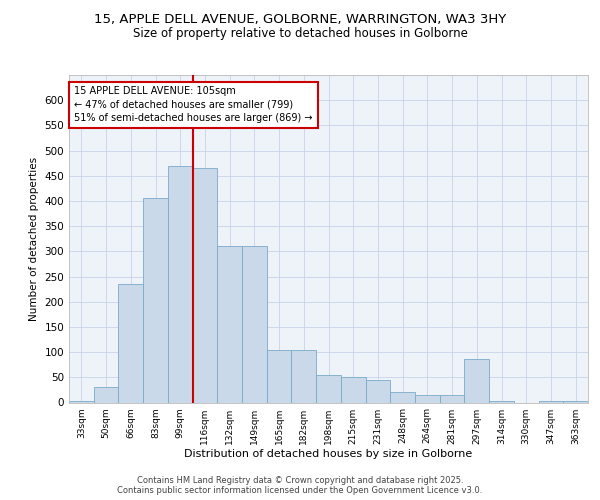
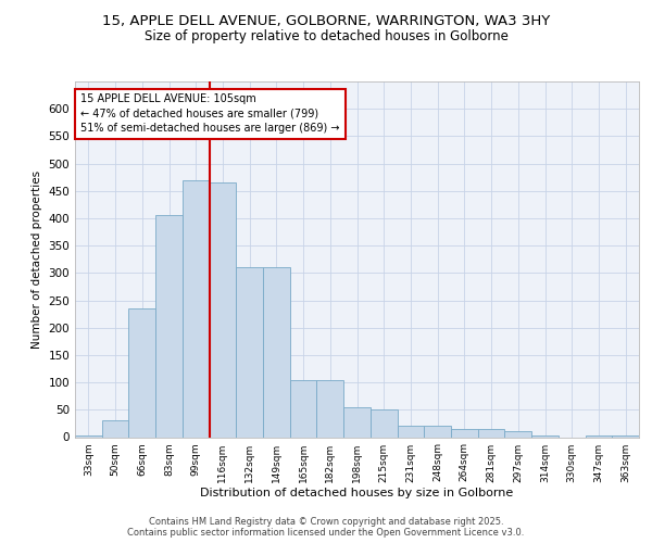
231sqm: 44 -> 20
297sqm: 86 -> 10
